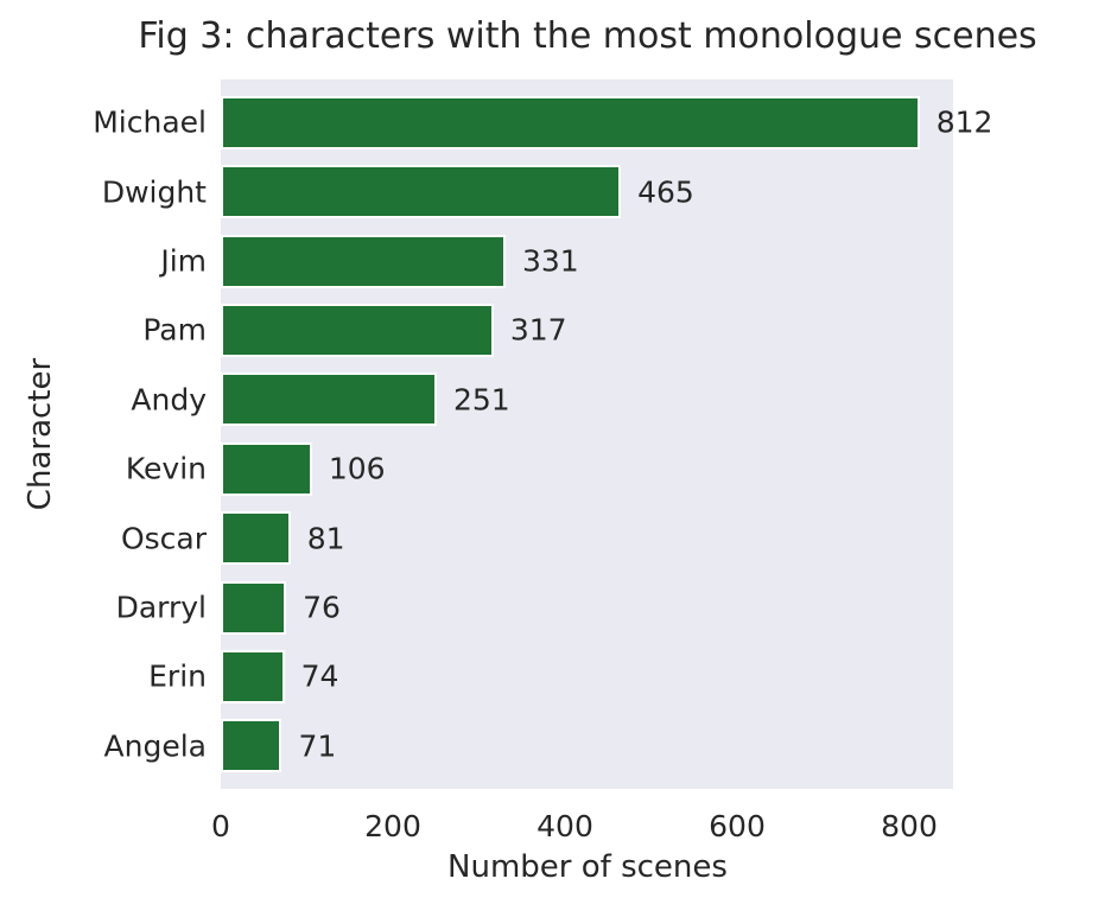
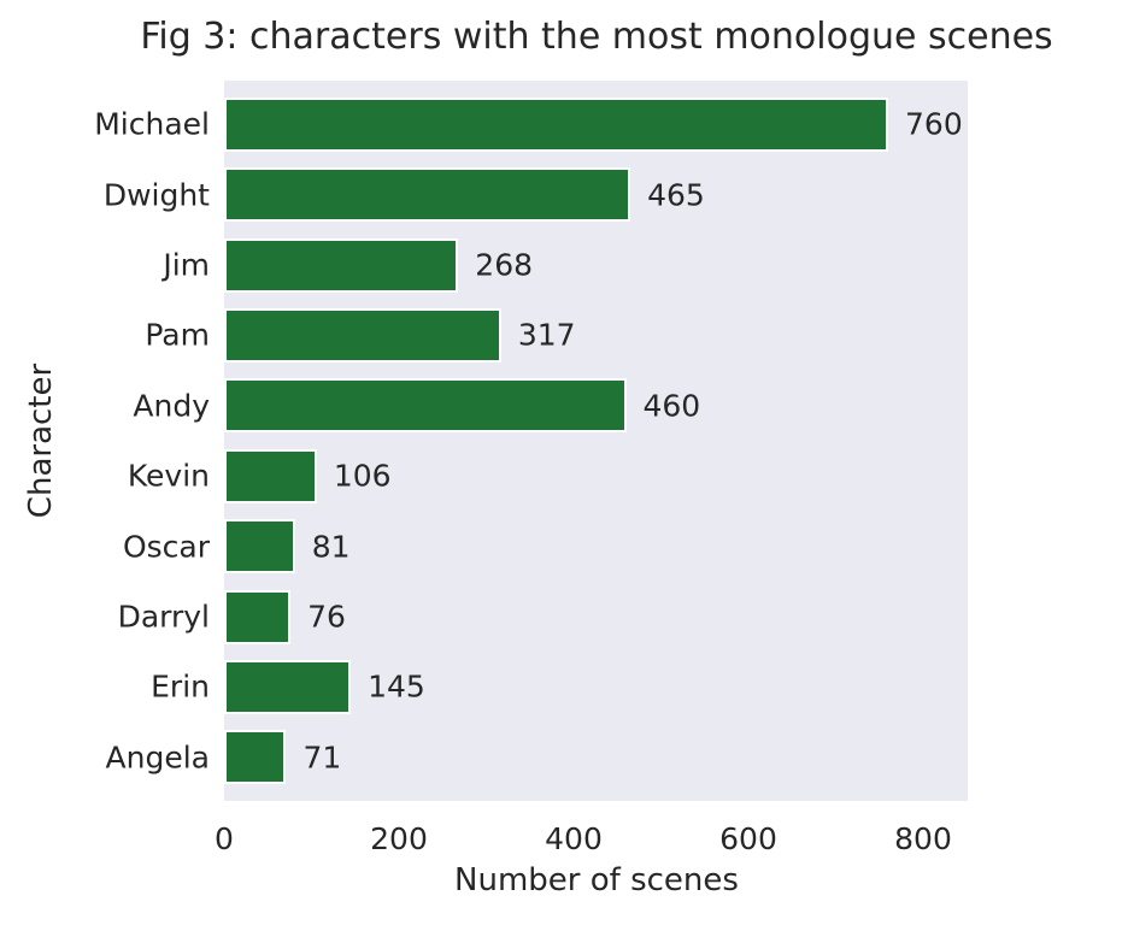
Michael: 812 -> 760
Jim: 331 -> 268
Andy: 251 -> 460
Erin: 74 -> 145
